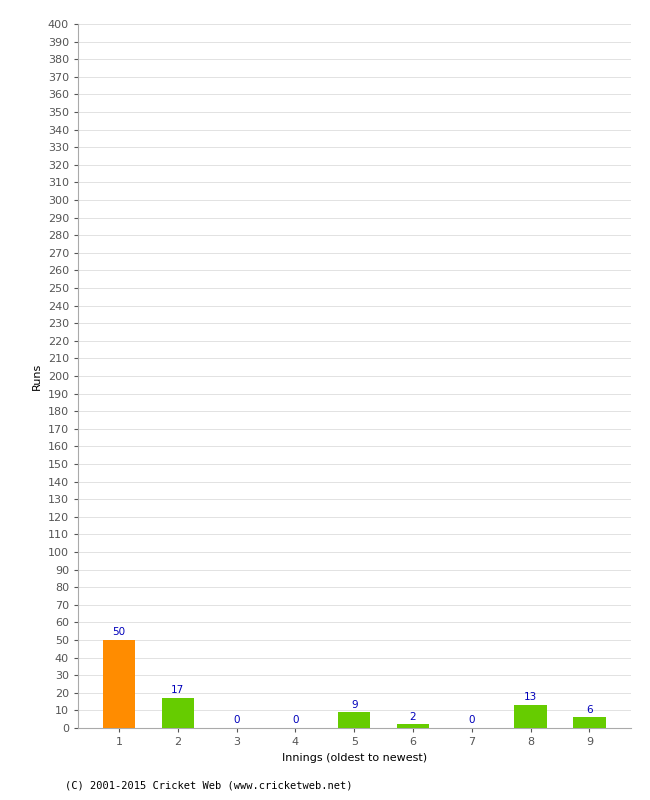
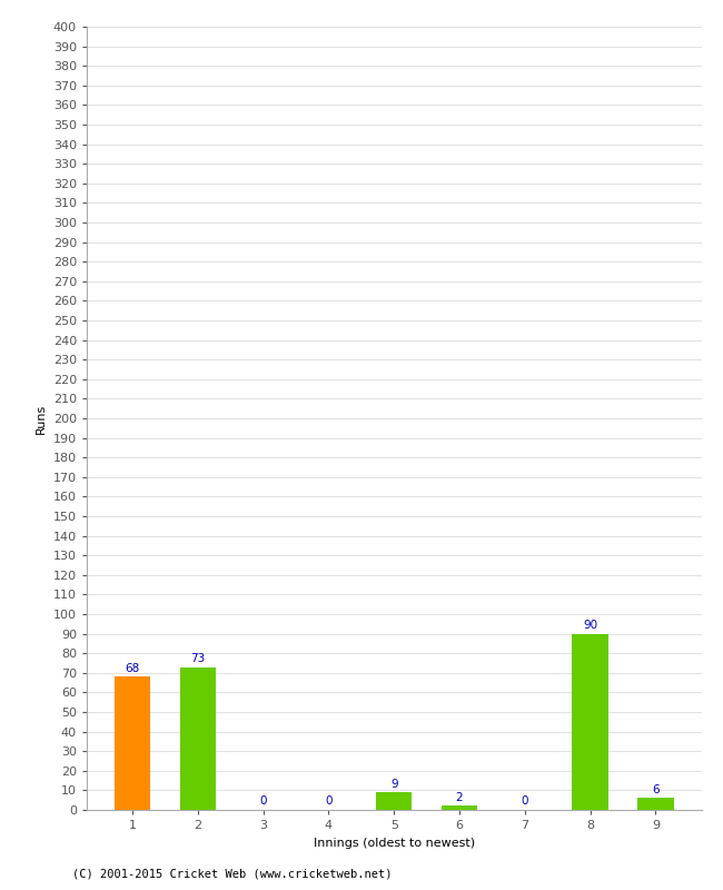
1: 50 -> 68
2: 17 -> 73
8: 13 -> 90
